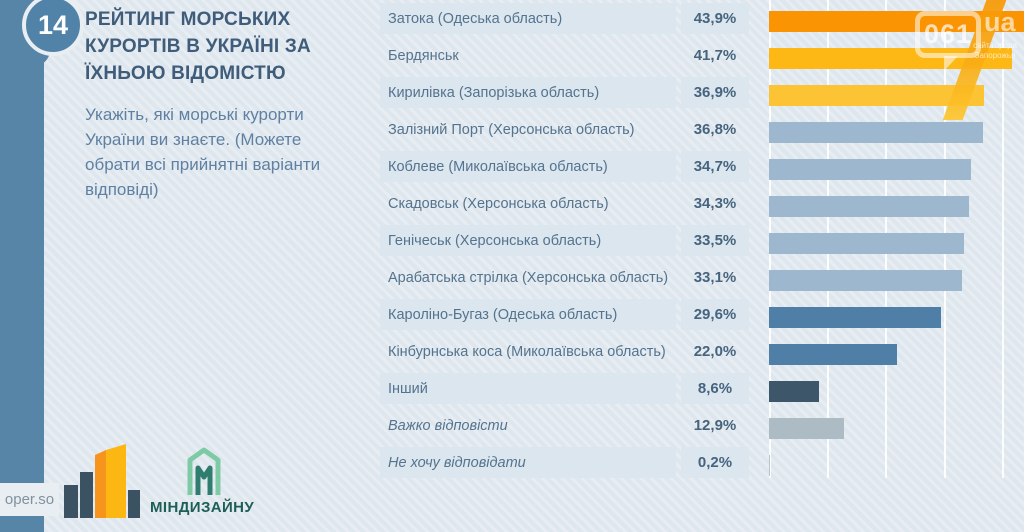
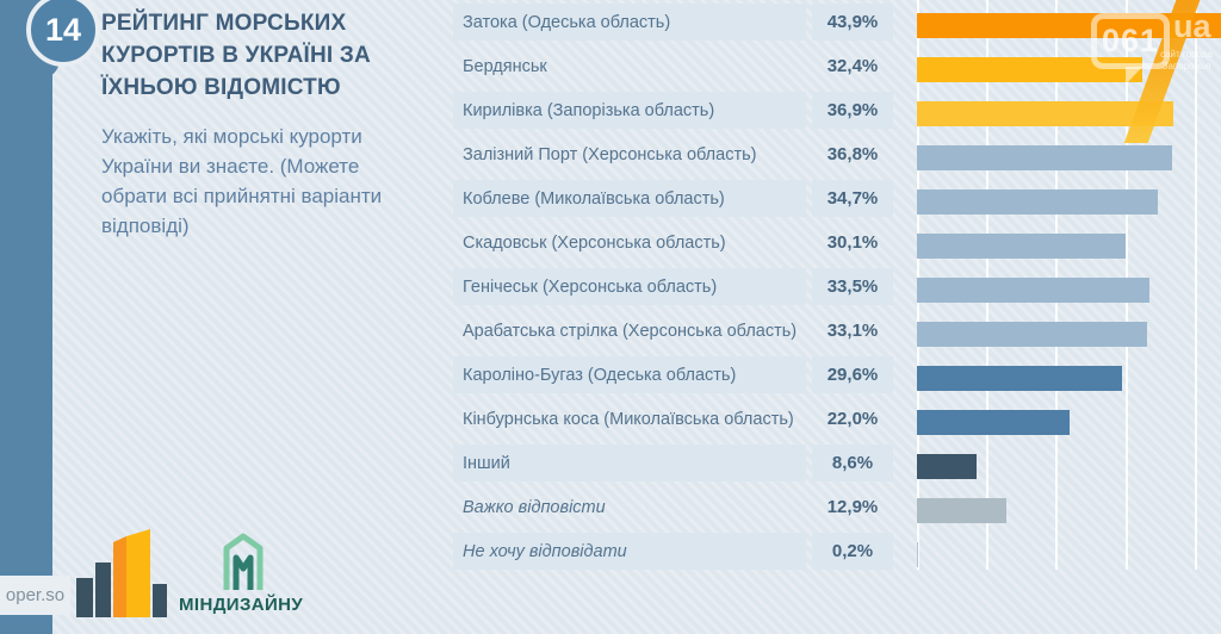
Бердянськ: 41,7% -> 32,4%
Скадовськ (Херсонська область): 34,3% -> 30,1%
